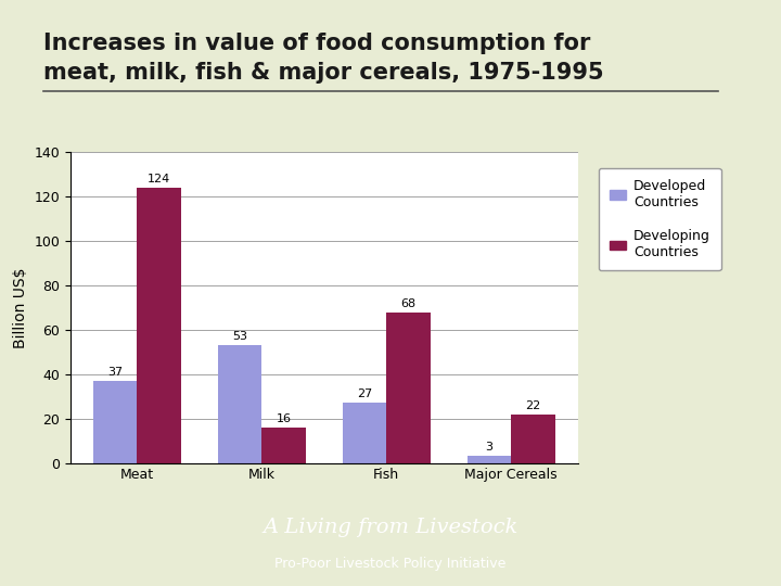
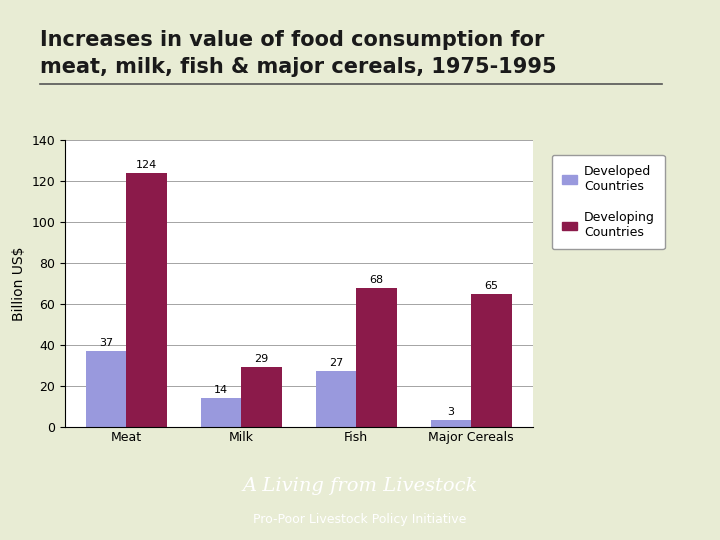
Developed Countries/Milk: 53 -> 14
Developing Countries/Milk: 16 -> 29
Developing Countries/Major Cereals: 22 -> 65
